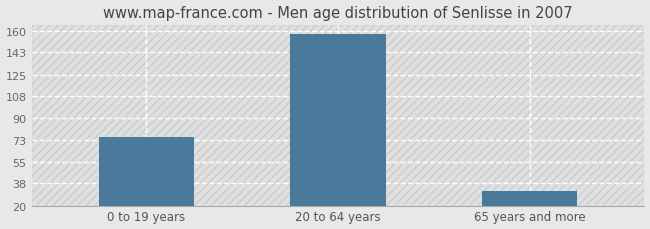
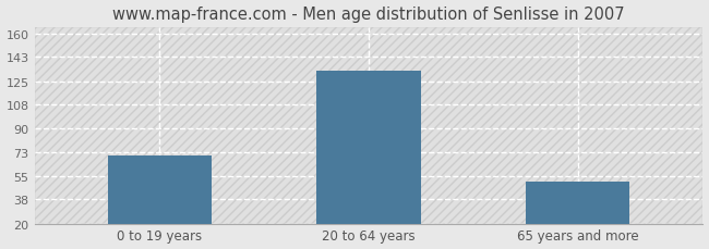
0 to 19 years: 75 -> 70
20 to 64 years: 158 -> 133
65 years and more: 32 -> 51
